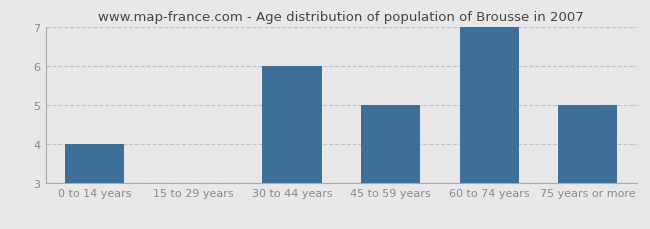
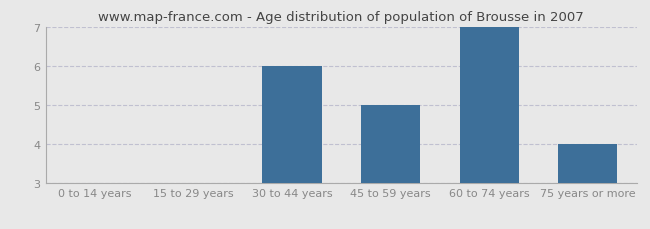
0 to 14 years: 4 -> 3
75 years or more: 5 -> 4
